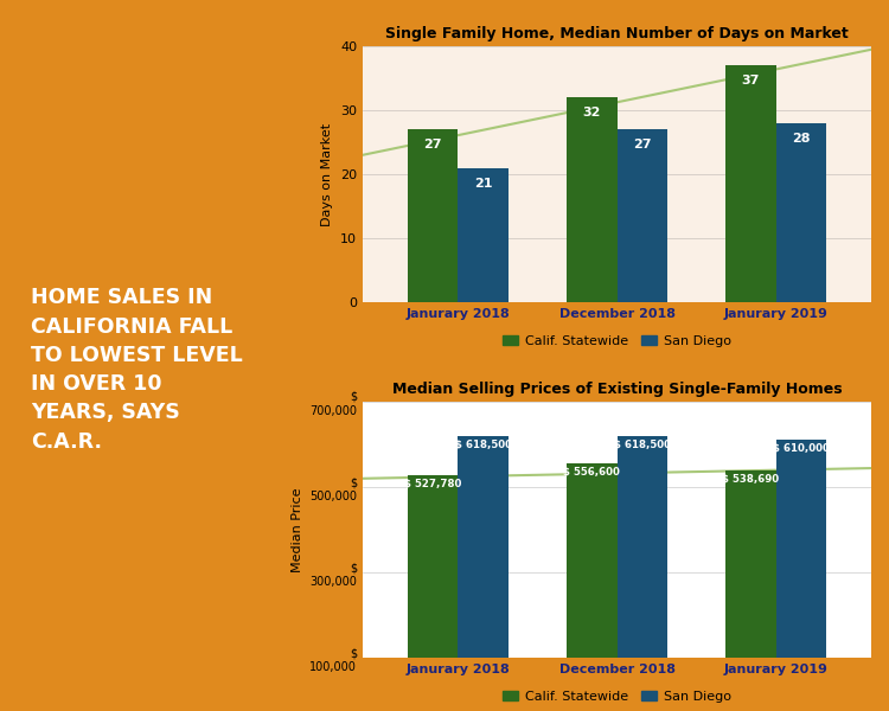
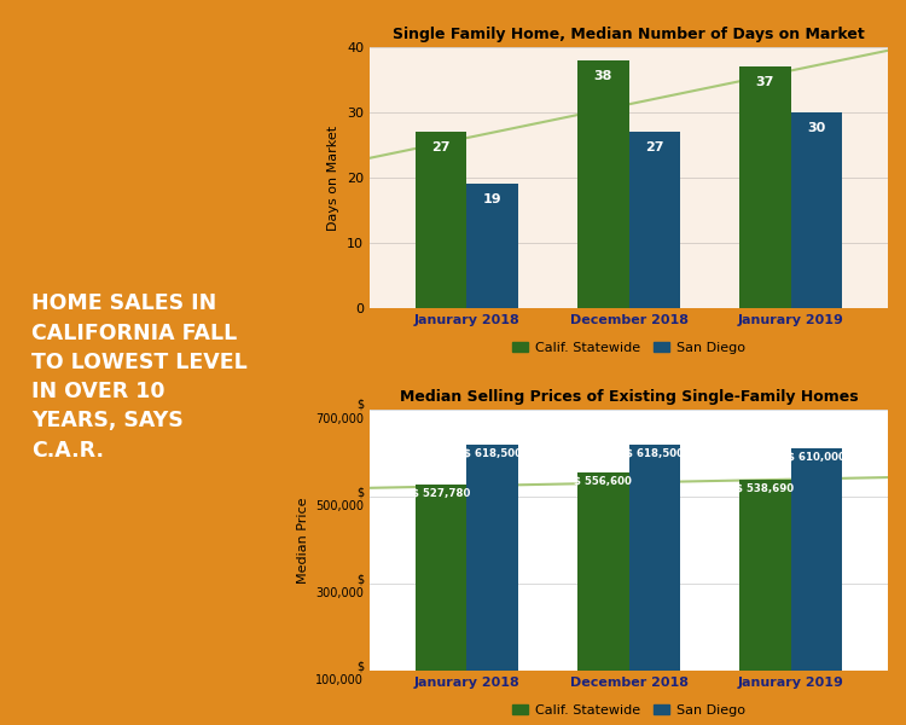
Single Family Home, Median Number of Days on Market/San Diego/Janurary 2018: 21 -> 19
Single Family Home, Median Number of Days on Market/Calif. Statewide/December 2018: 32 -> 38
Single Family Home, Median Number of Days on Market/San Diego/Janurary 2019: 28 -> 30
